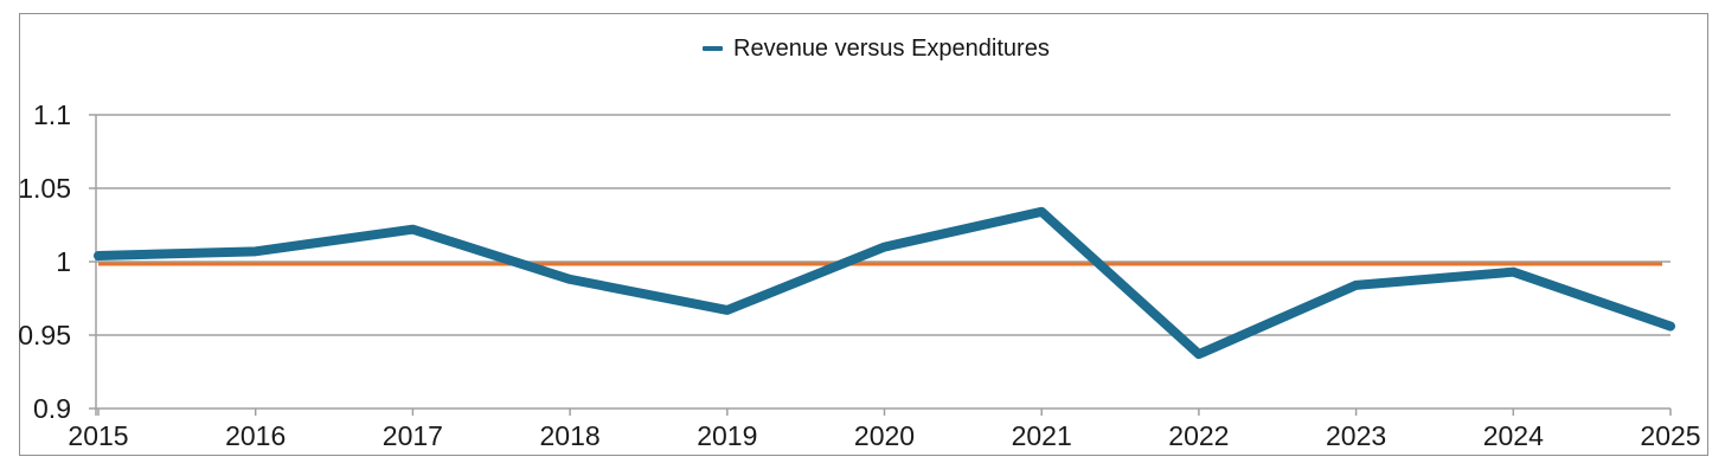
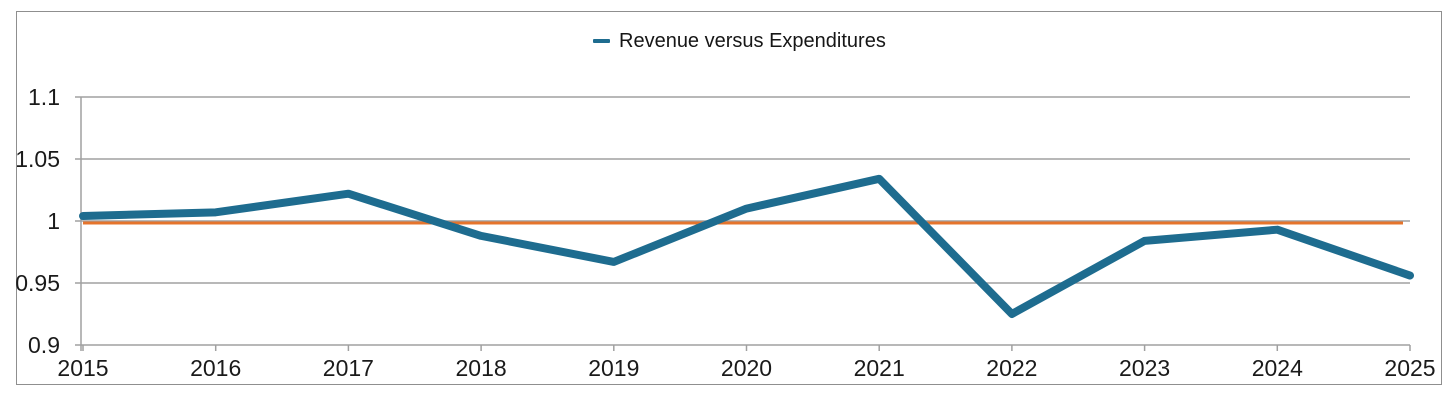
2022: 0.937 -> 0.925
